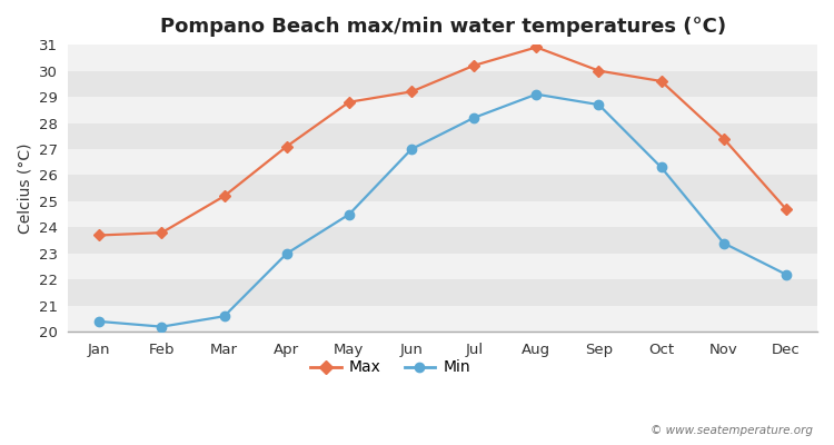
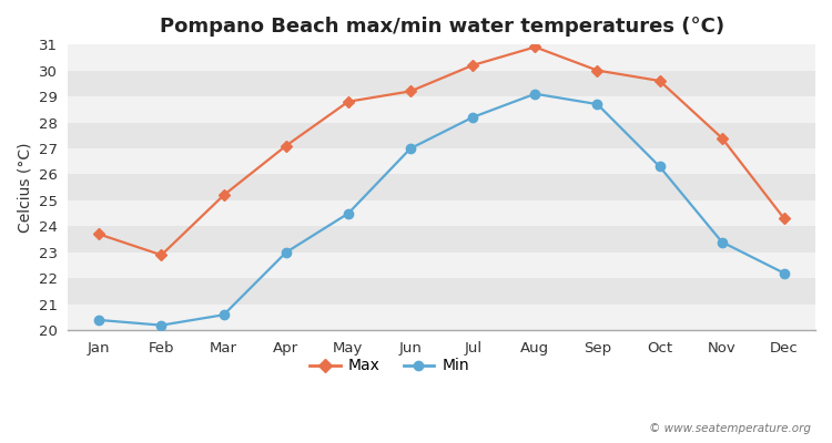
Max/Feb: 23.8 -> 22.9
Max/Dec: 24.7 -> 24.3
